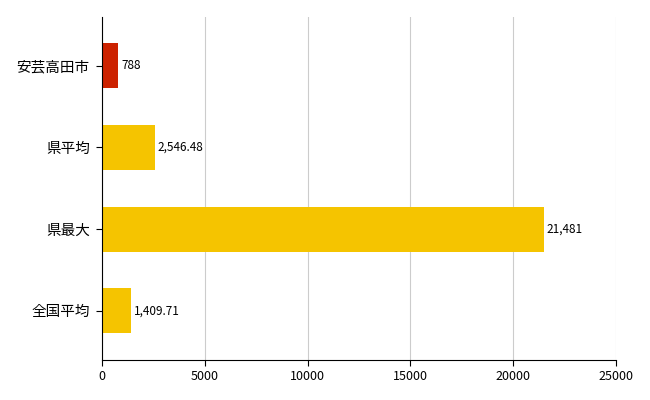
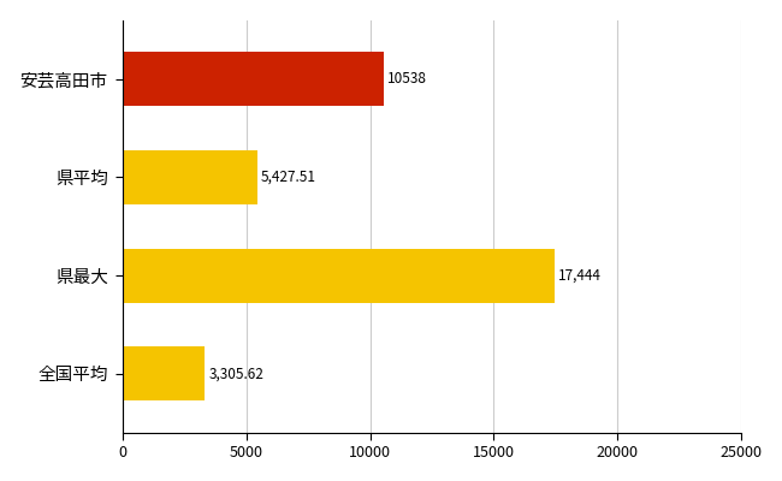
安芸高田市: 788 -> 10538
県平均: 2,546.48 -> 5,427.51
県最大: 21,481 -> 17,444
全国平均: 1,409.71 -> 3,305.62
